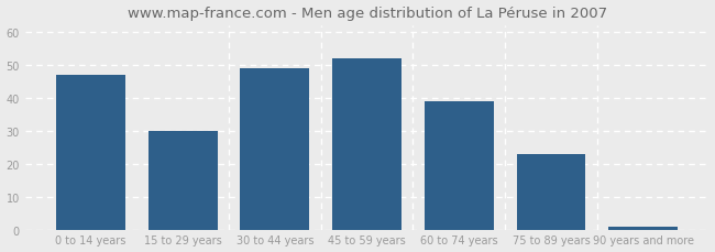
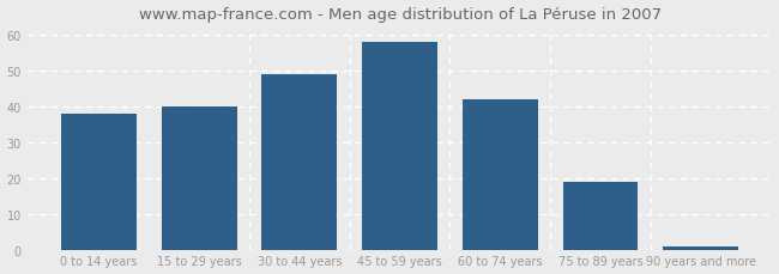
0 to 14 years: 47 -> 38
15 to 29 years: 30 -> 40
45 to 59 years: 52 -> 58
60 to 74 years: 39 -> 42
75 to 89 years: 23 -> 19
